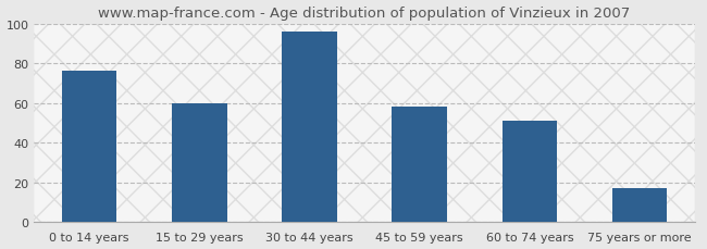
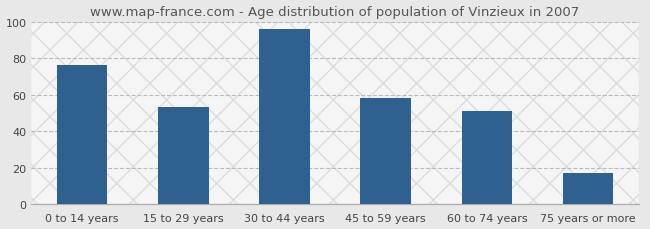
15 to 29 years: 60 -> 53
